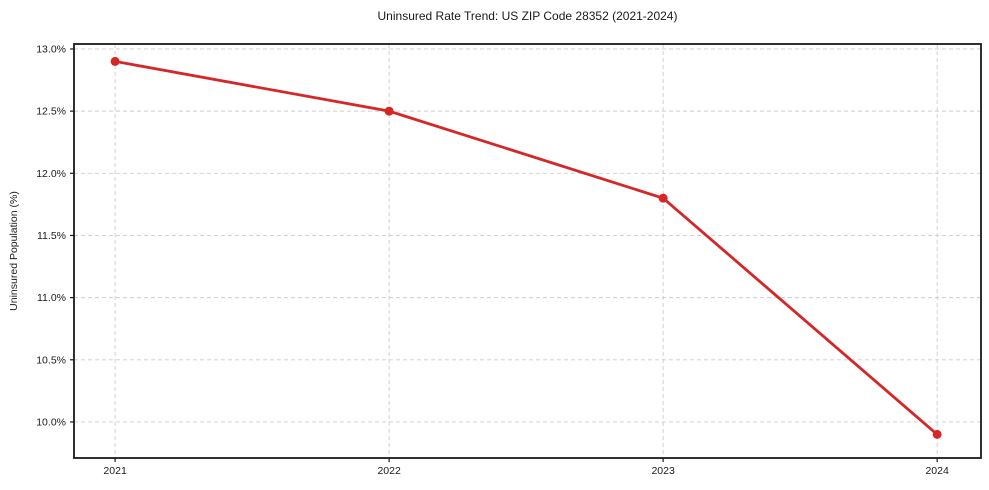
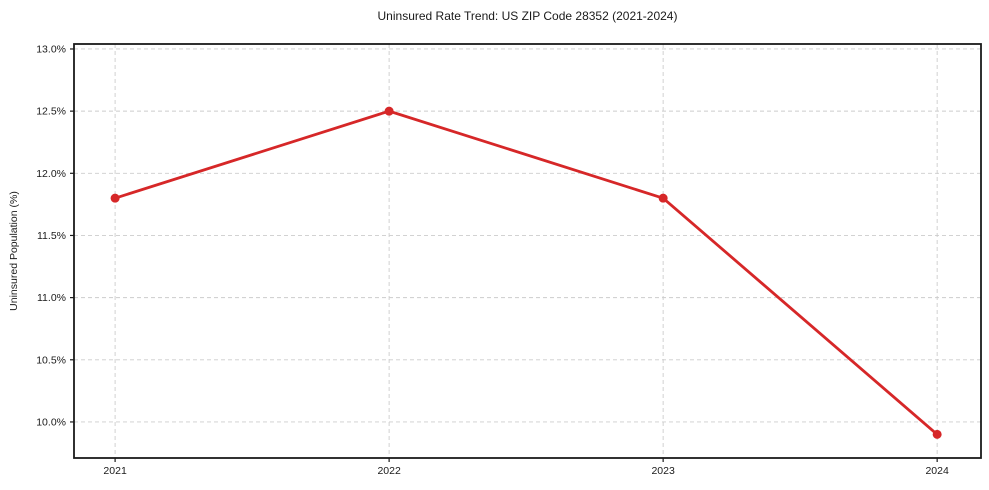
2021: 12.9% -> 11.8%
